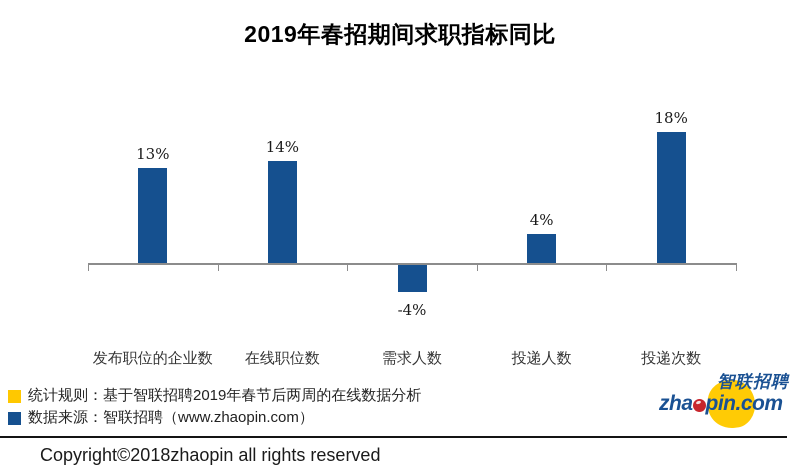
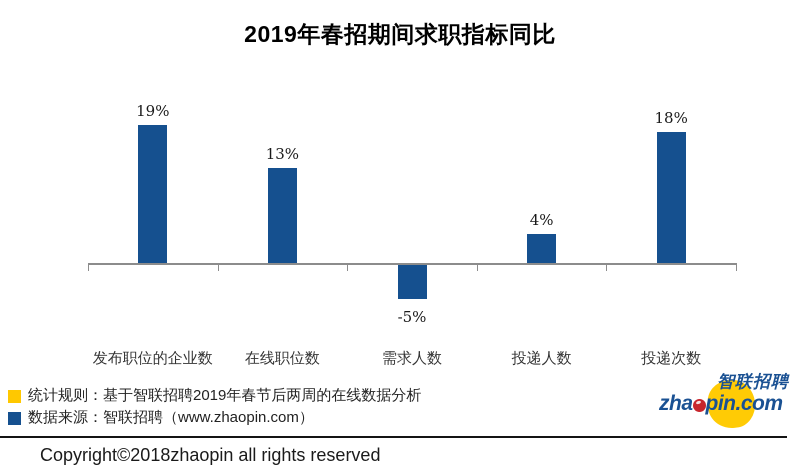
发布职位的企业数: 13% -> 19%
在线职位数: 14% -> 13%
需求人数: -4% -> -5%
